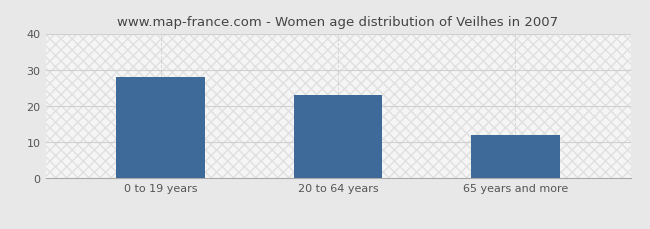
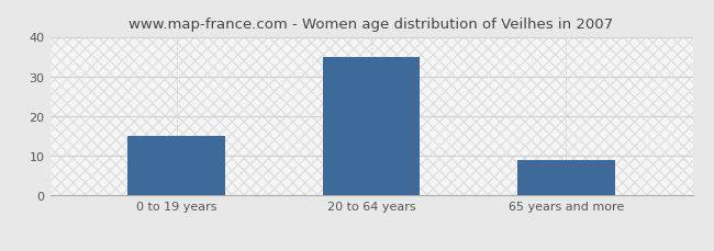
0 to 19 years: 28 -> 15
20 to 64 years: 23 -> 35
65 years and more: 12 -> 9
